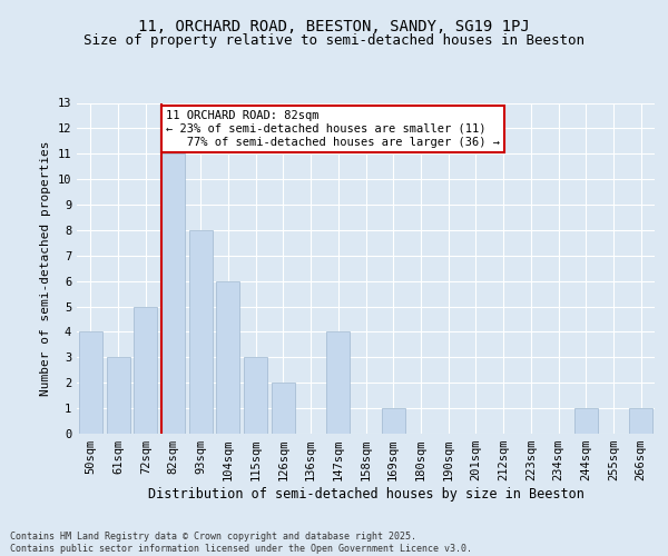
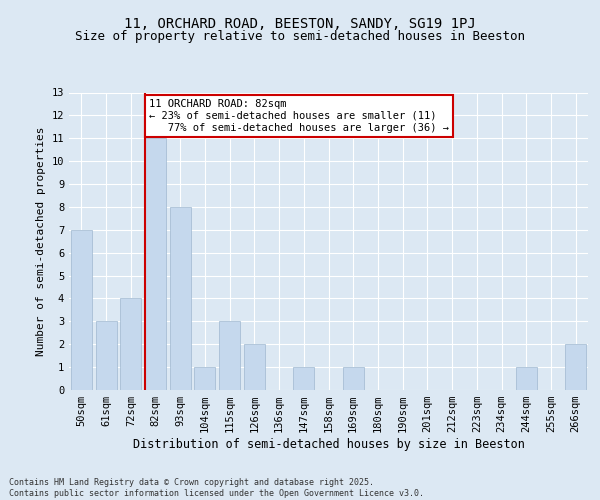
50sqm: 4 -> 7
72sqm: 5 -> 4
104sqm: 6 -> 1
147sqm: 4 -> 1
266sqm: 1 -> 2
